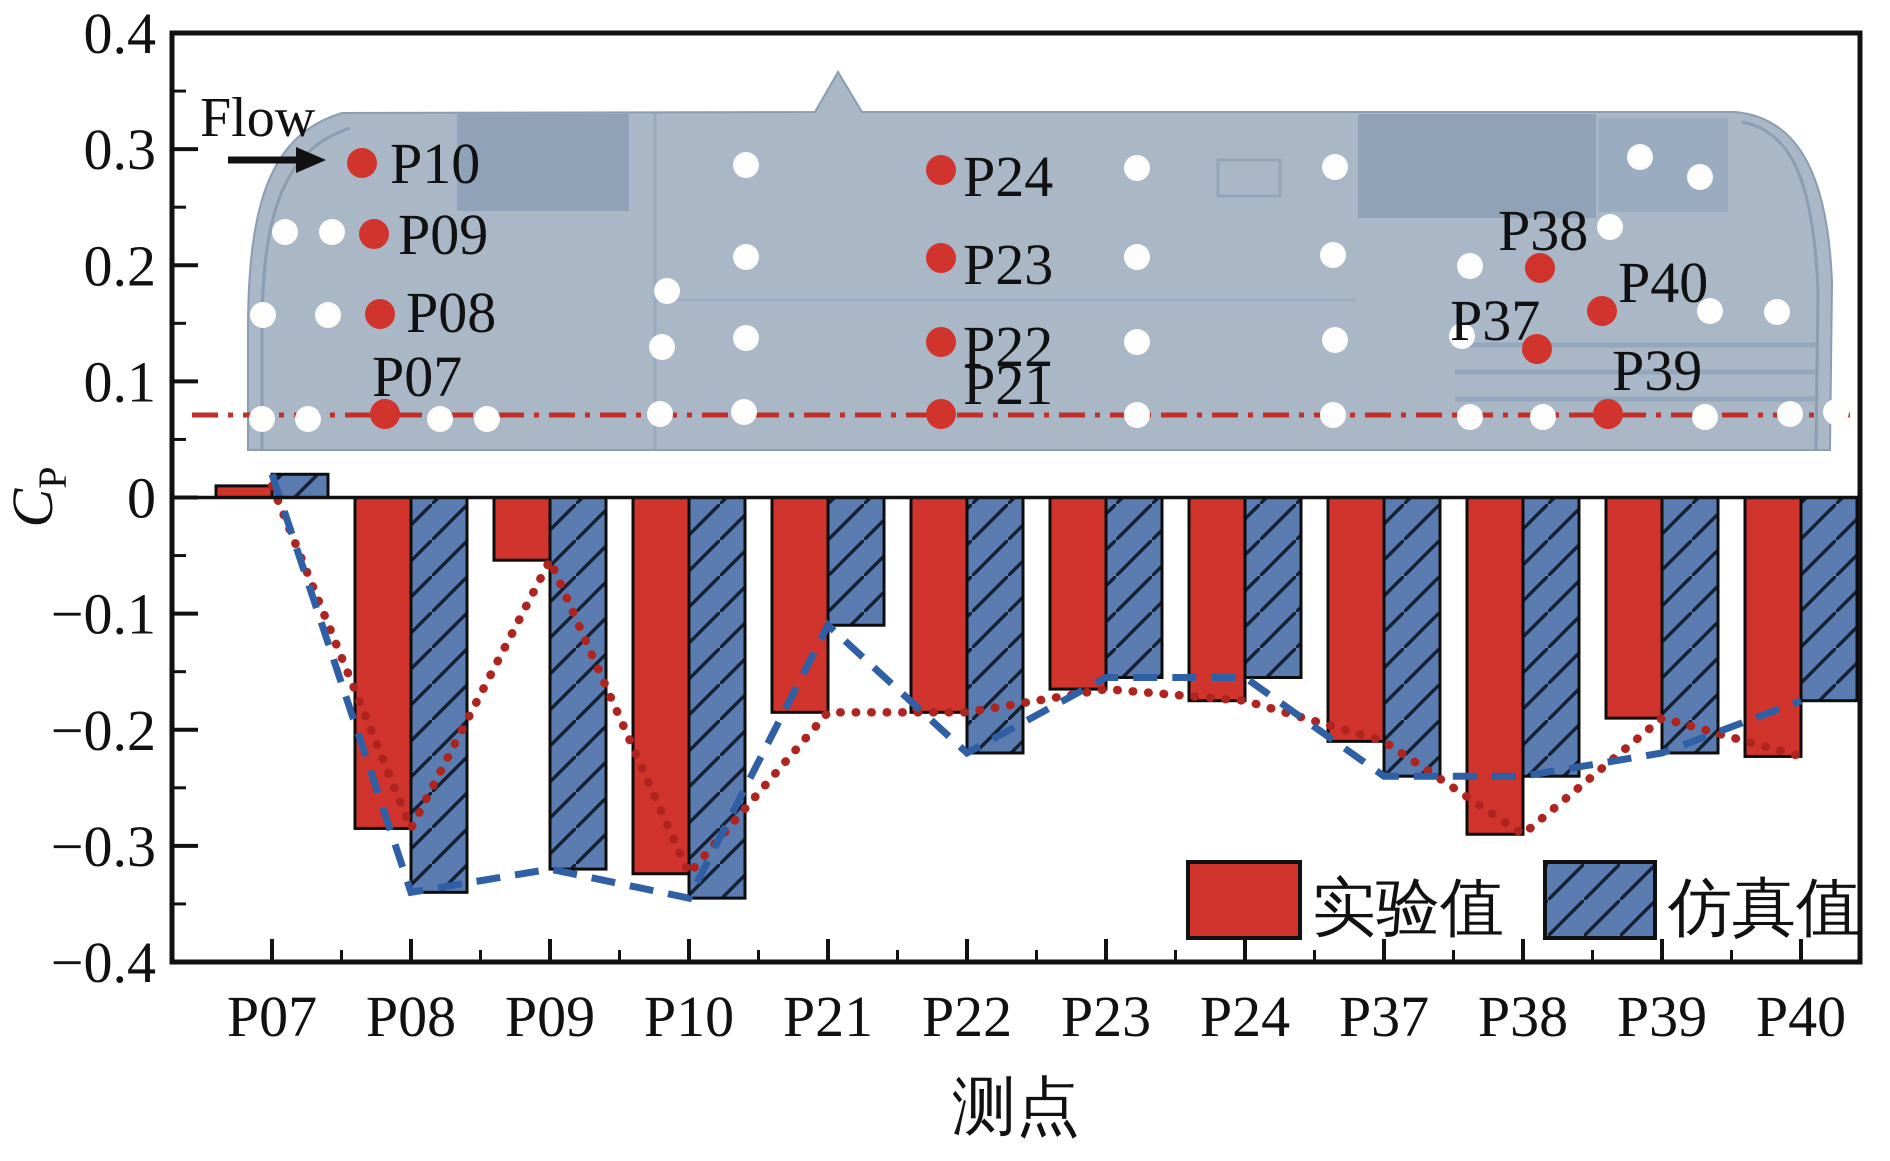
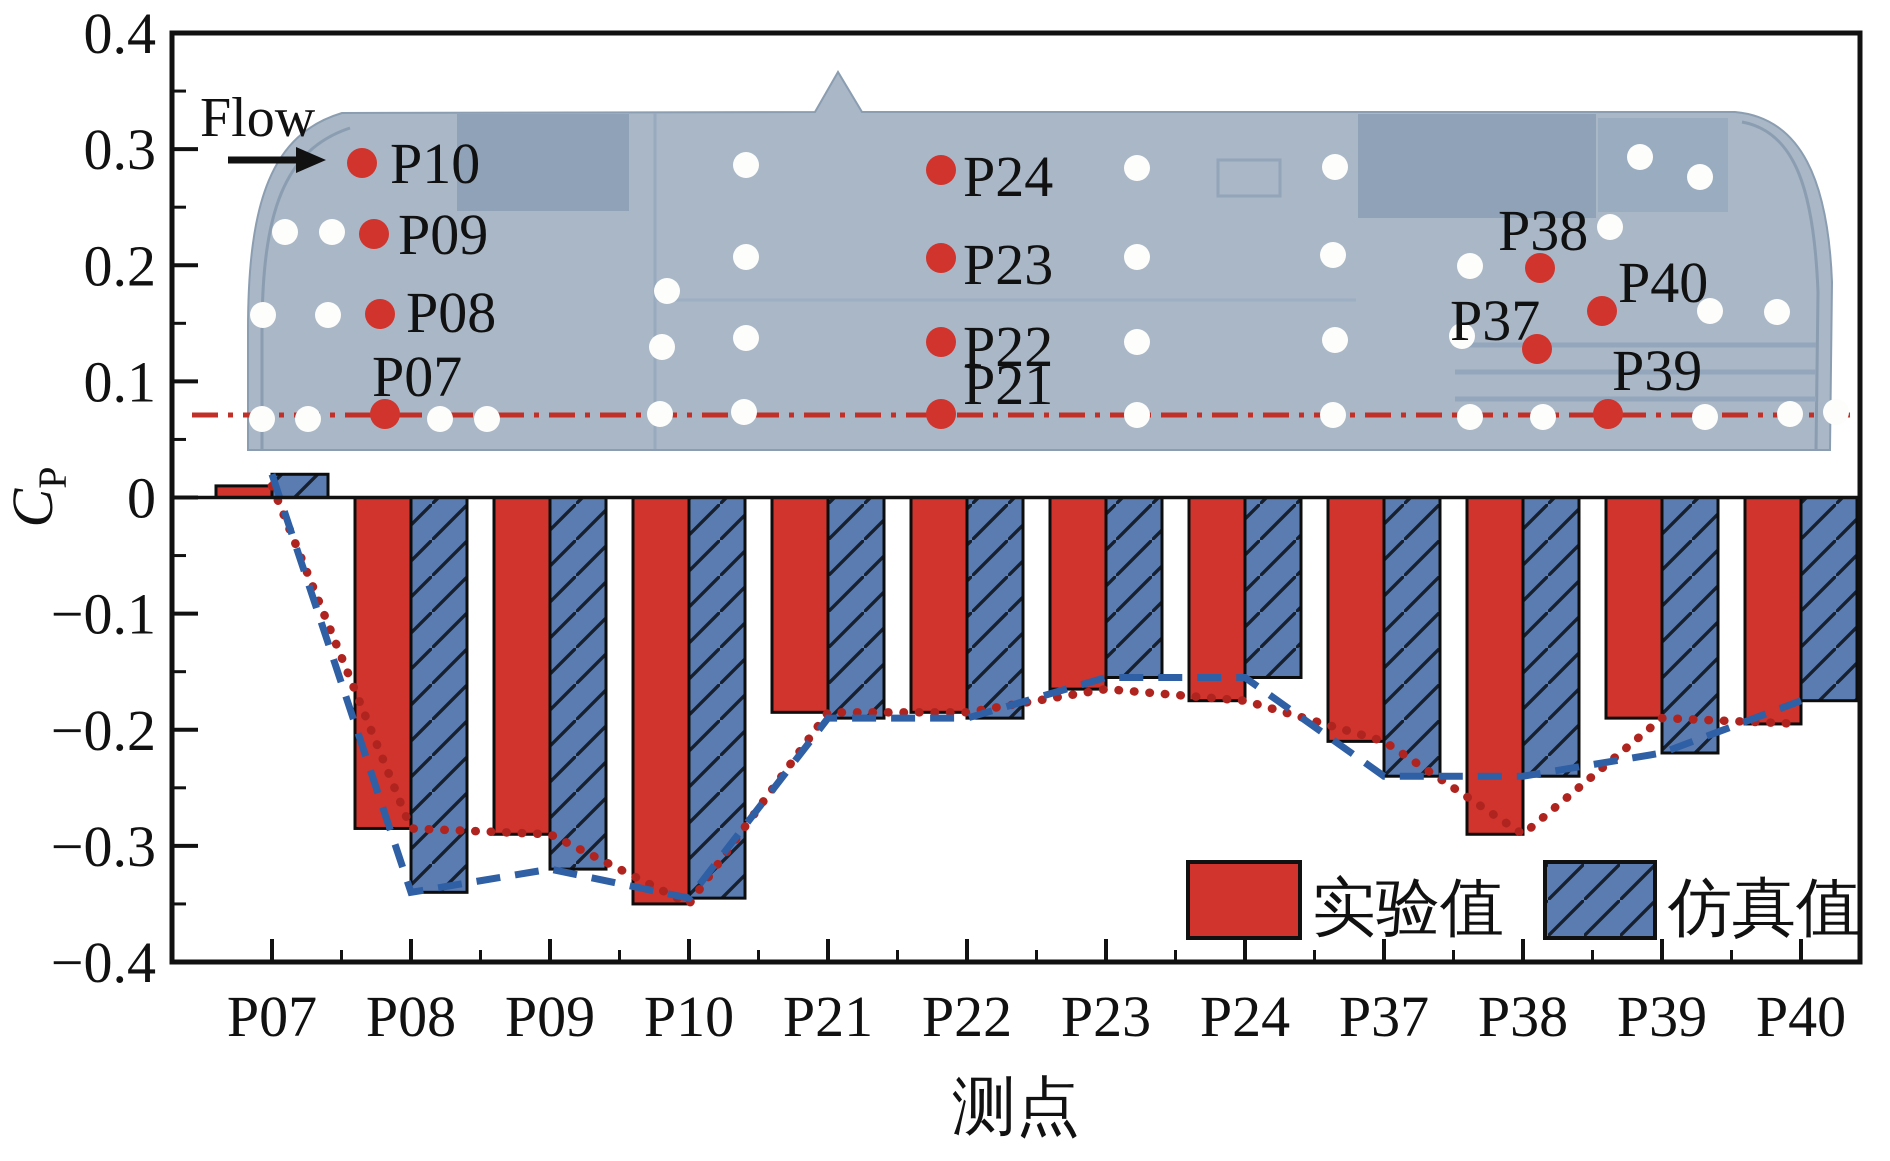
实验值/P09: -0.054 -> -0.290
实验值/P10: -0.324 -> -0.350
仿真值/P21: -0.110 -> -0.190
仿真值/P22: -0.220 -> -0.190
实验值/P40: -0.223 -> -0.195
